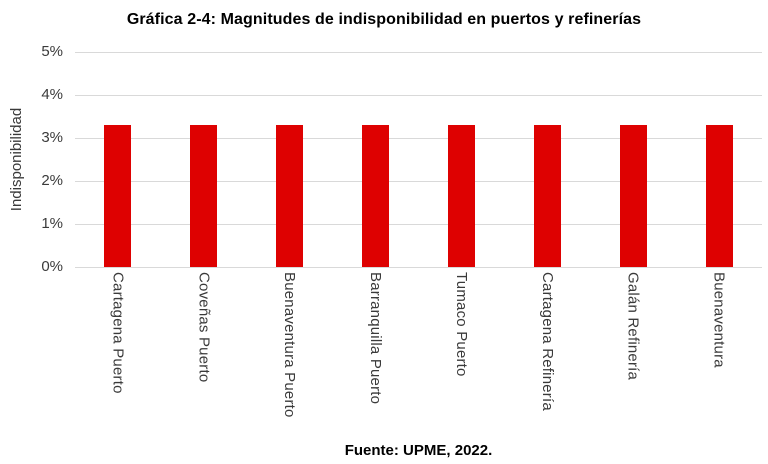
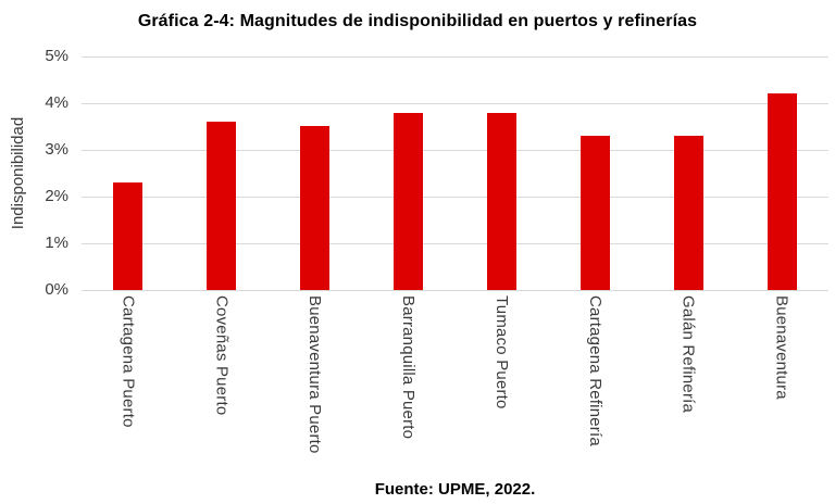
Cartagena Puerto: 3.3% -> 2.3%
Coveñas Puerto: 3.3% -> 3.6%
Buenaventura Puerto: 3.3% -> 3.5%
Barranquilla Puerto: 3.3% -> 3.8%
Tumaco Puerto: 3.3% -> 3.8%
Buenaventura: 3.3% -> 4.2%
